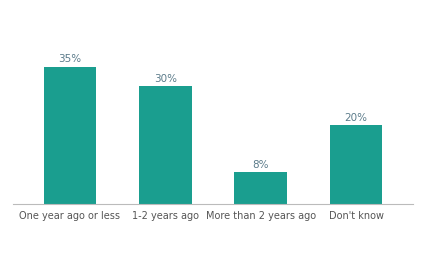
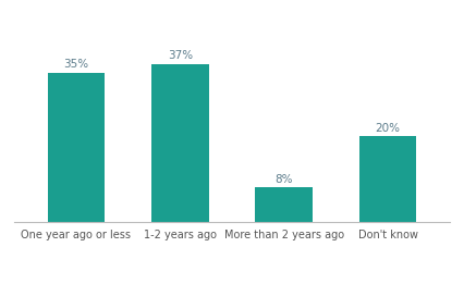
1-2 years ago: 30% -> 37%
